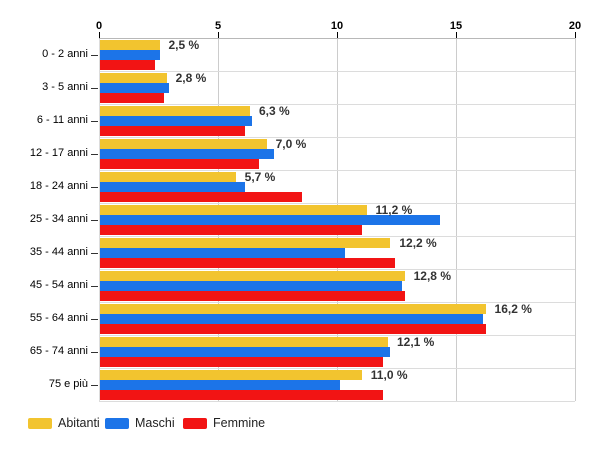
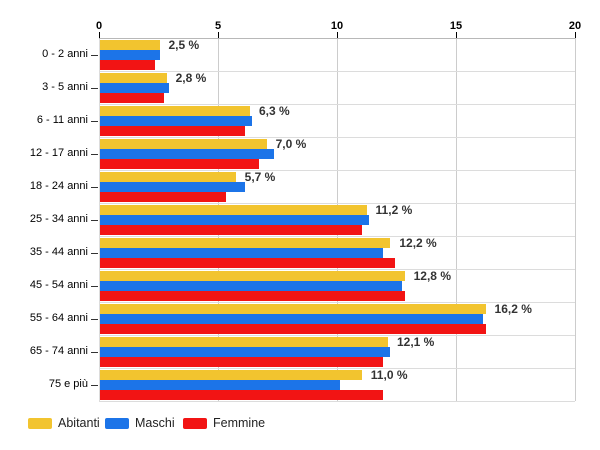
Femmine/18 - 24 anni: 8.5 -> 5.3
Maschi/25 - 34 anni: 14.3 -> 11.3
Maschi/35 - 44 anni: 10.3 -> 11.9
